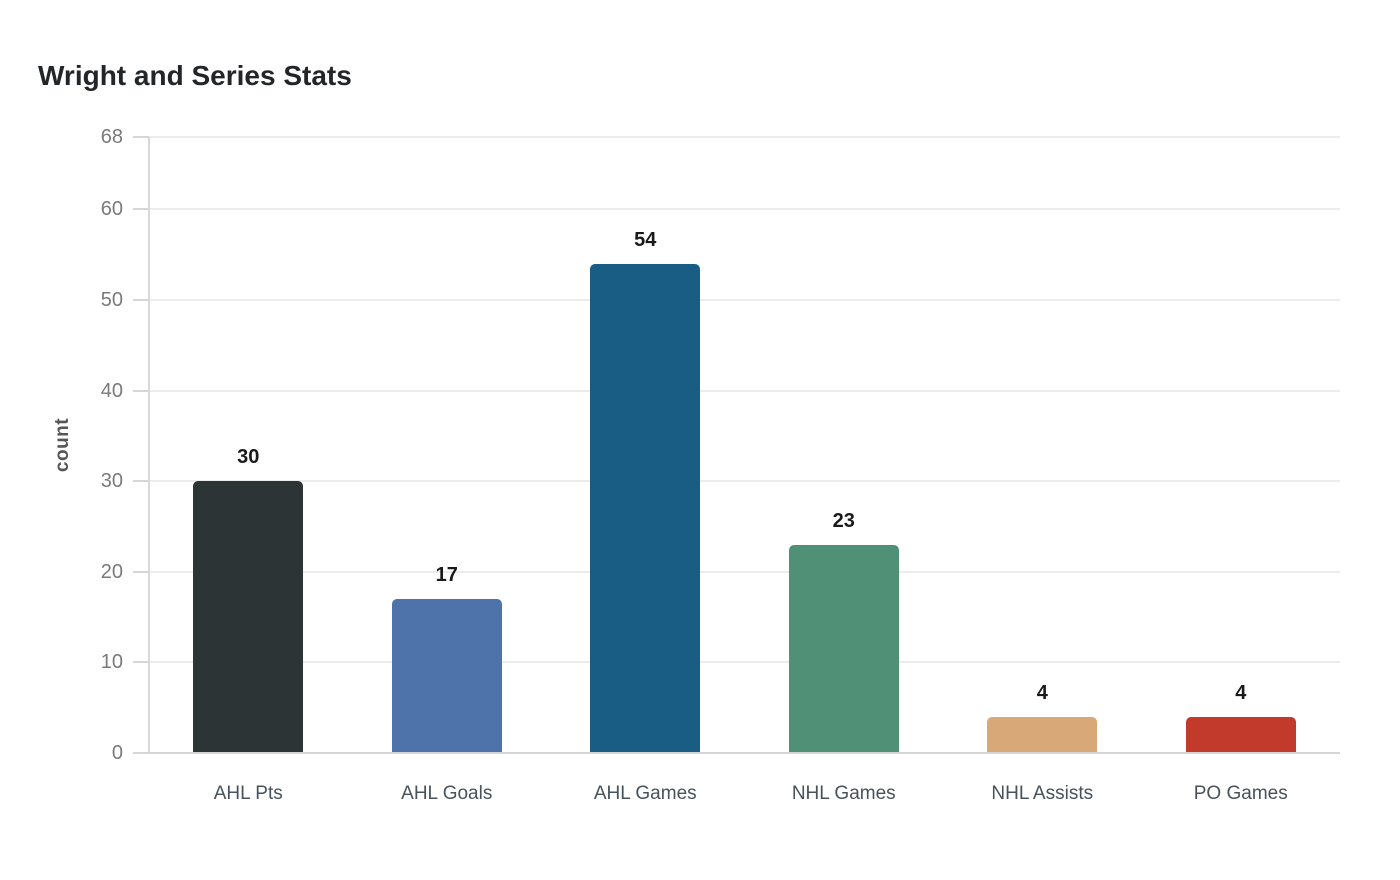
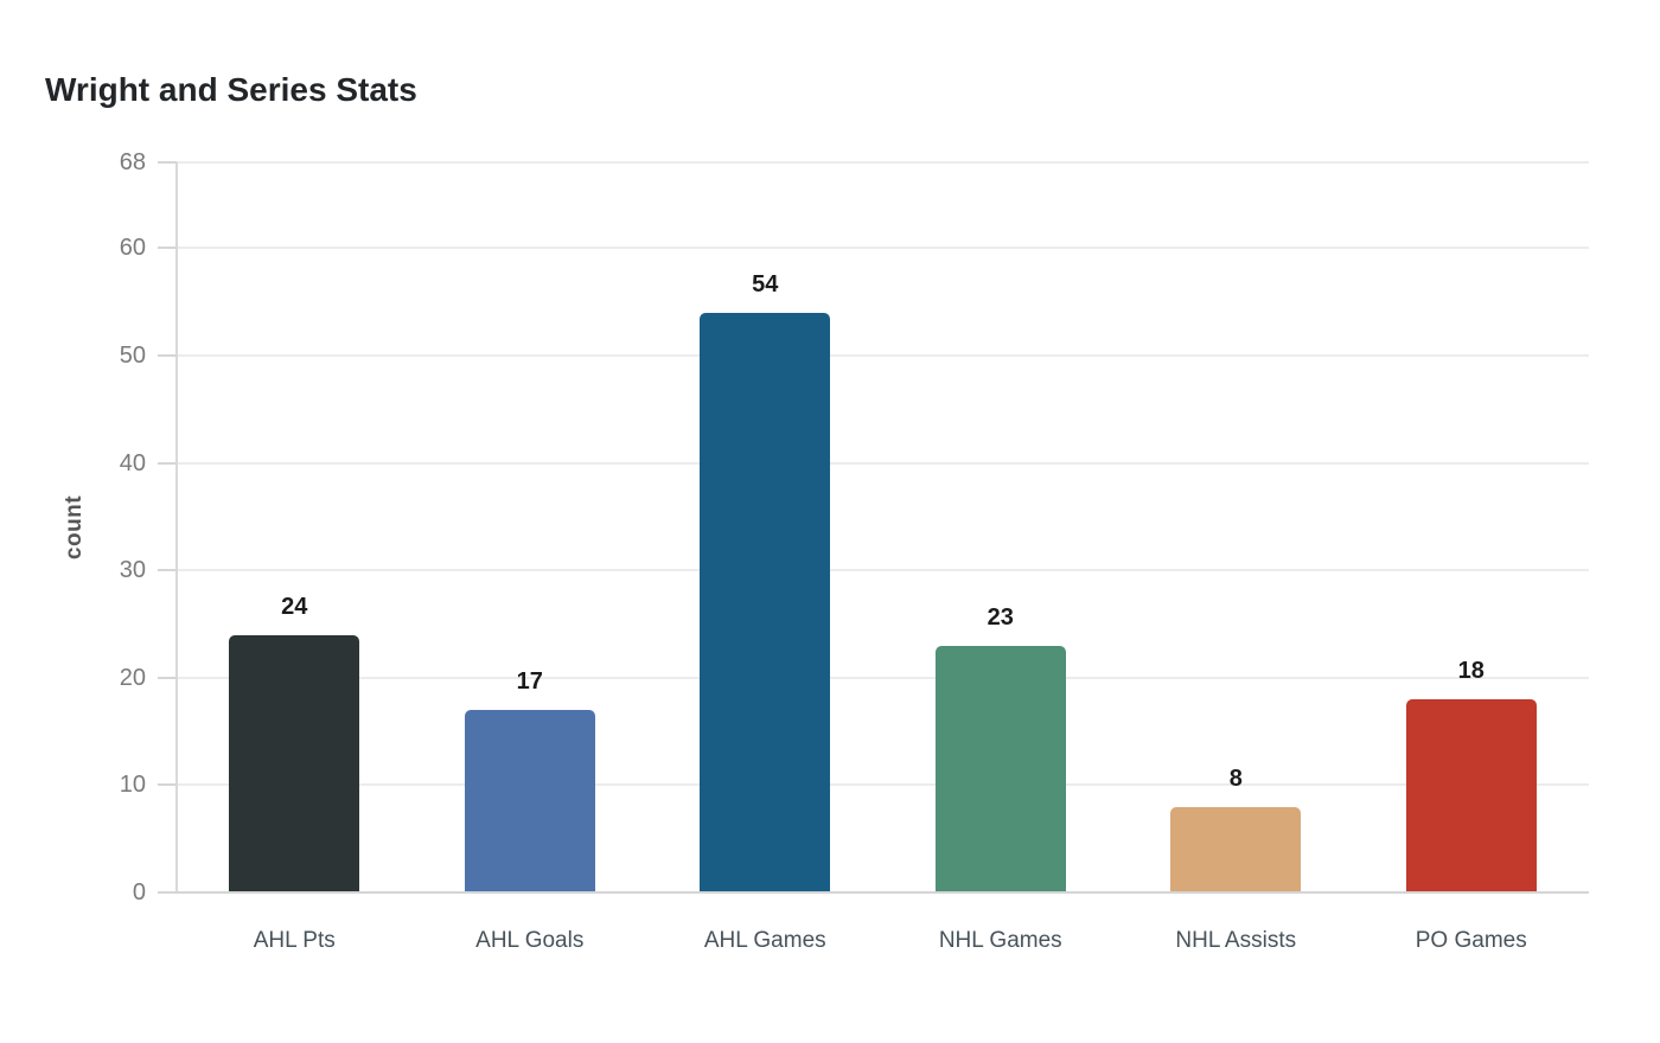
AHL Pts: 30 -> 24
NHL Assists: 4 -> 8
PO Games: 4 -> 18
